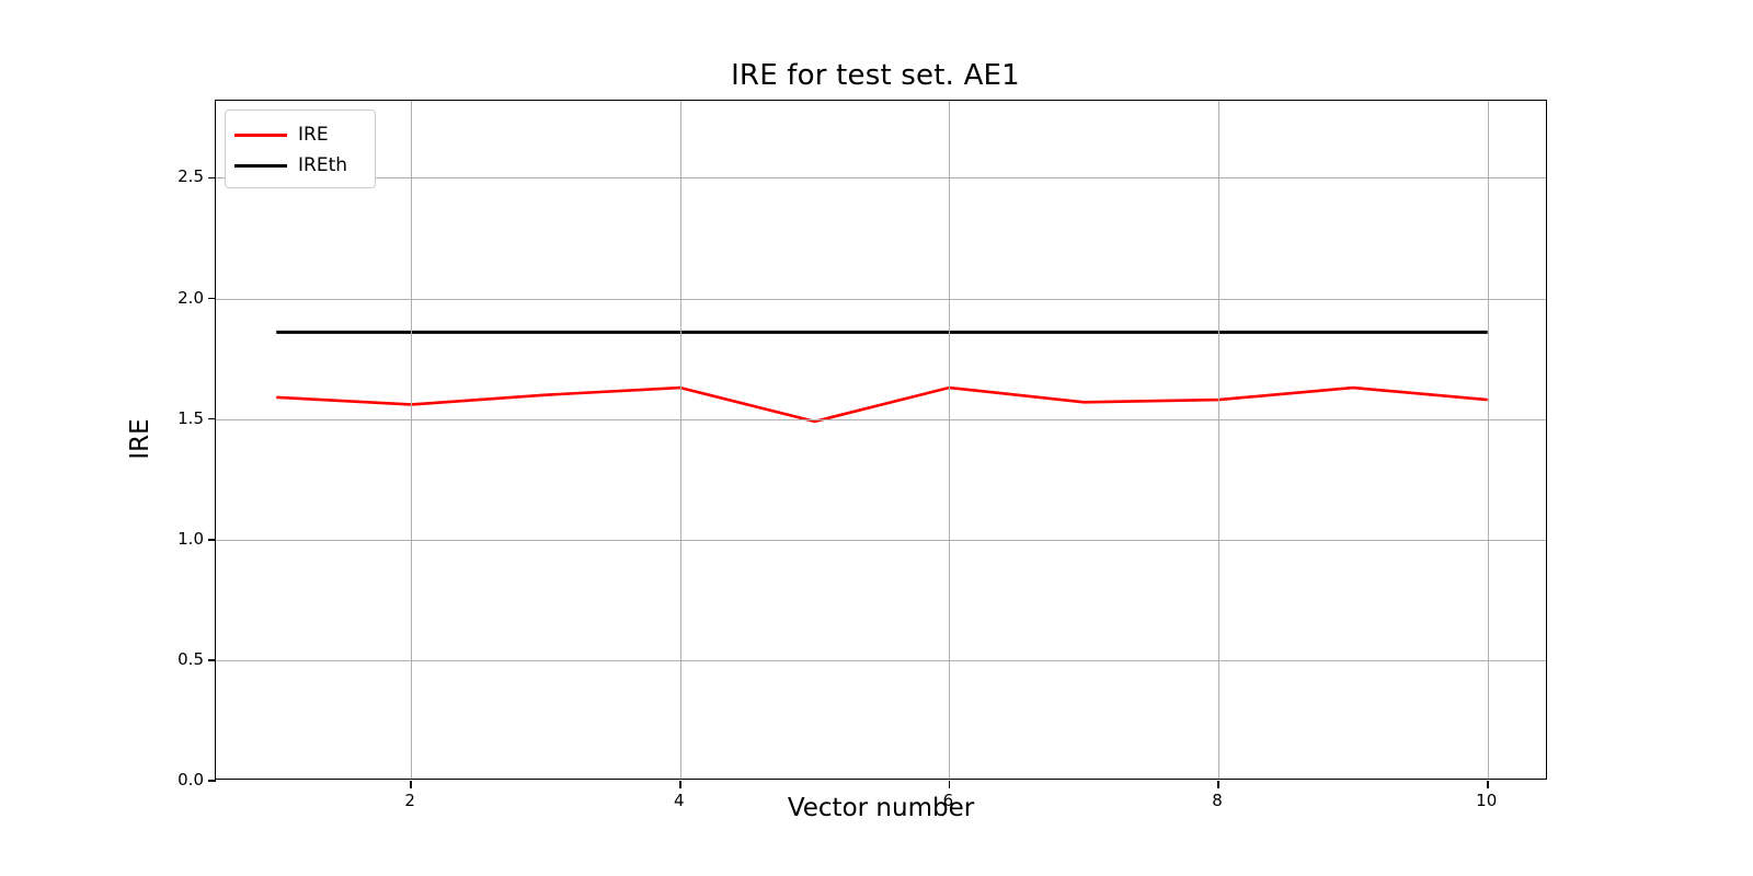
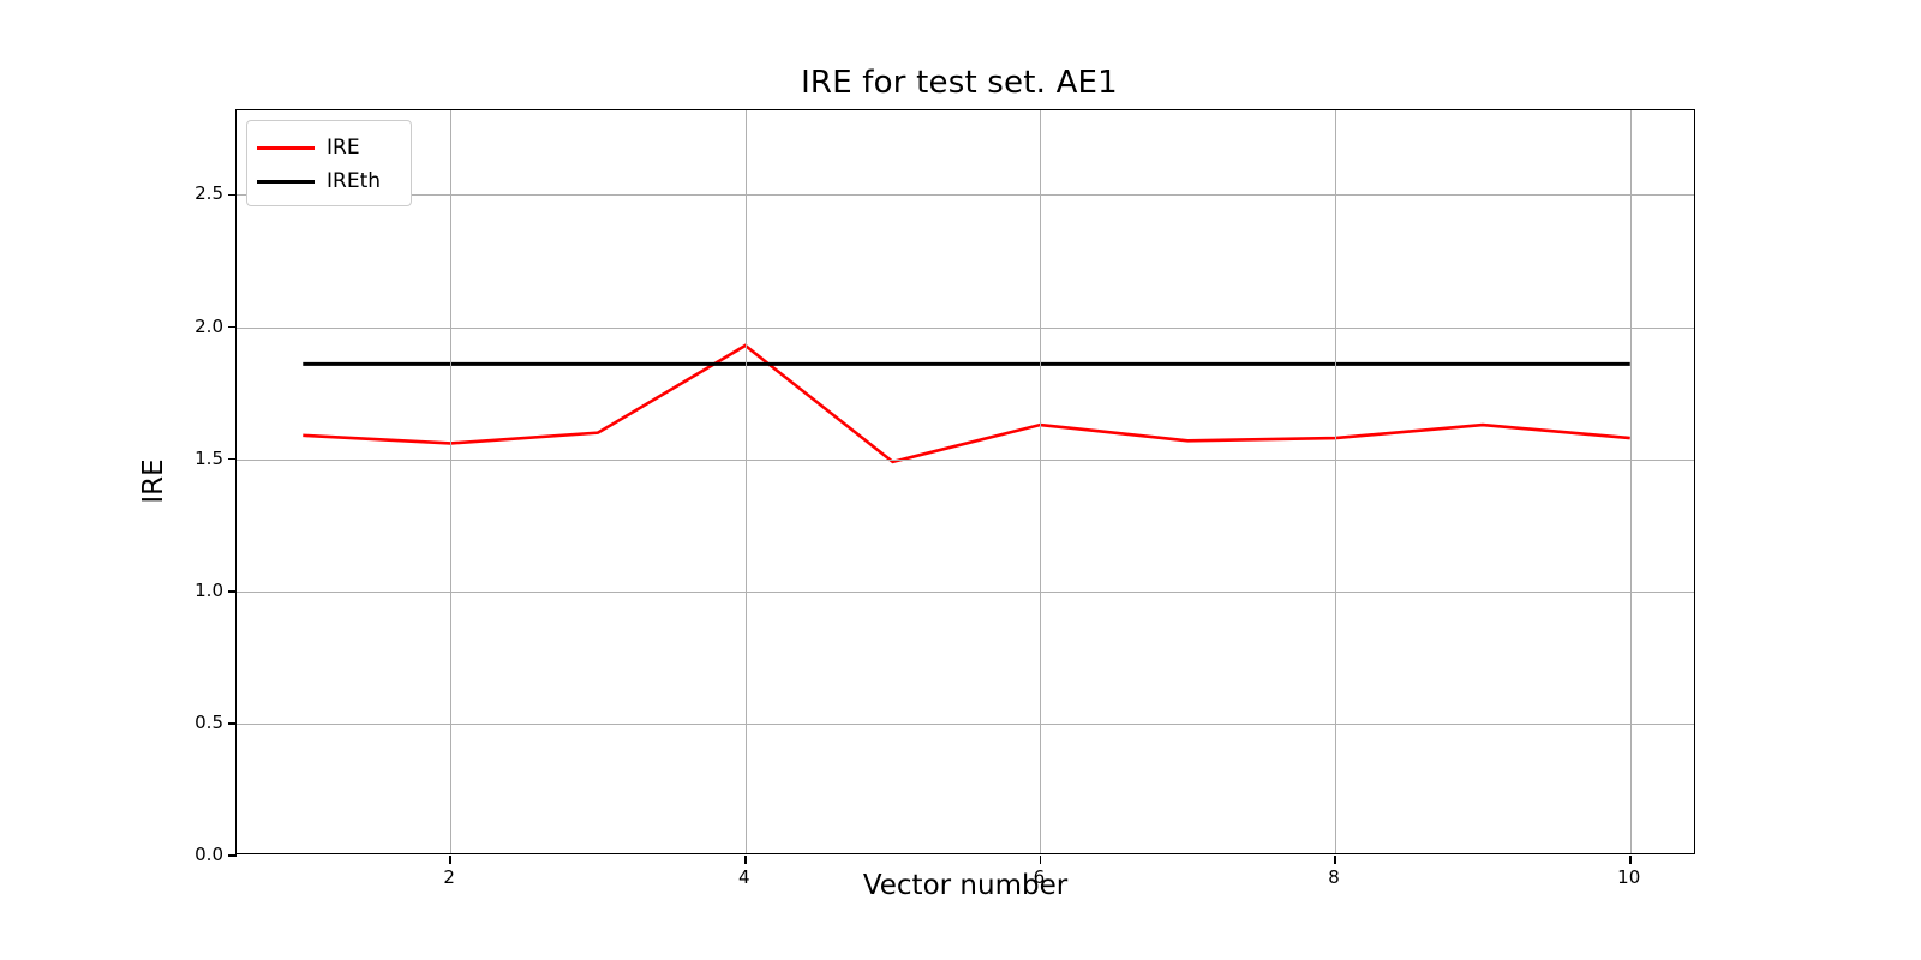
IRE/4: 1.63 -> 1.93
